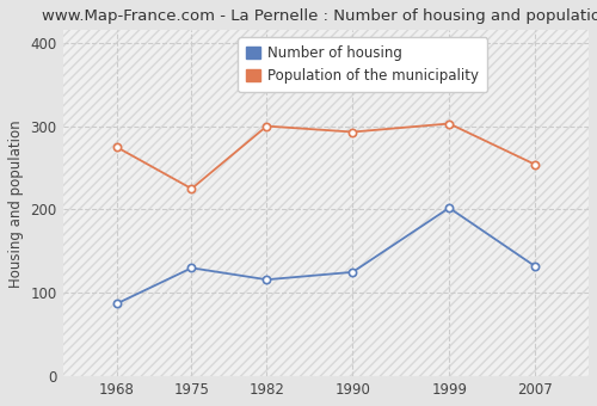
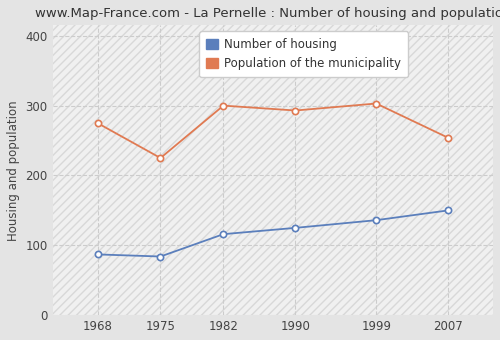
Number of housing/1975: 130 -> 84
Number of housing/1999: 202 -> 136
Number of housing/2007: 132 -> 150
